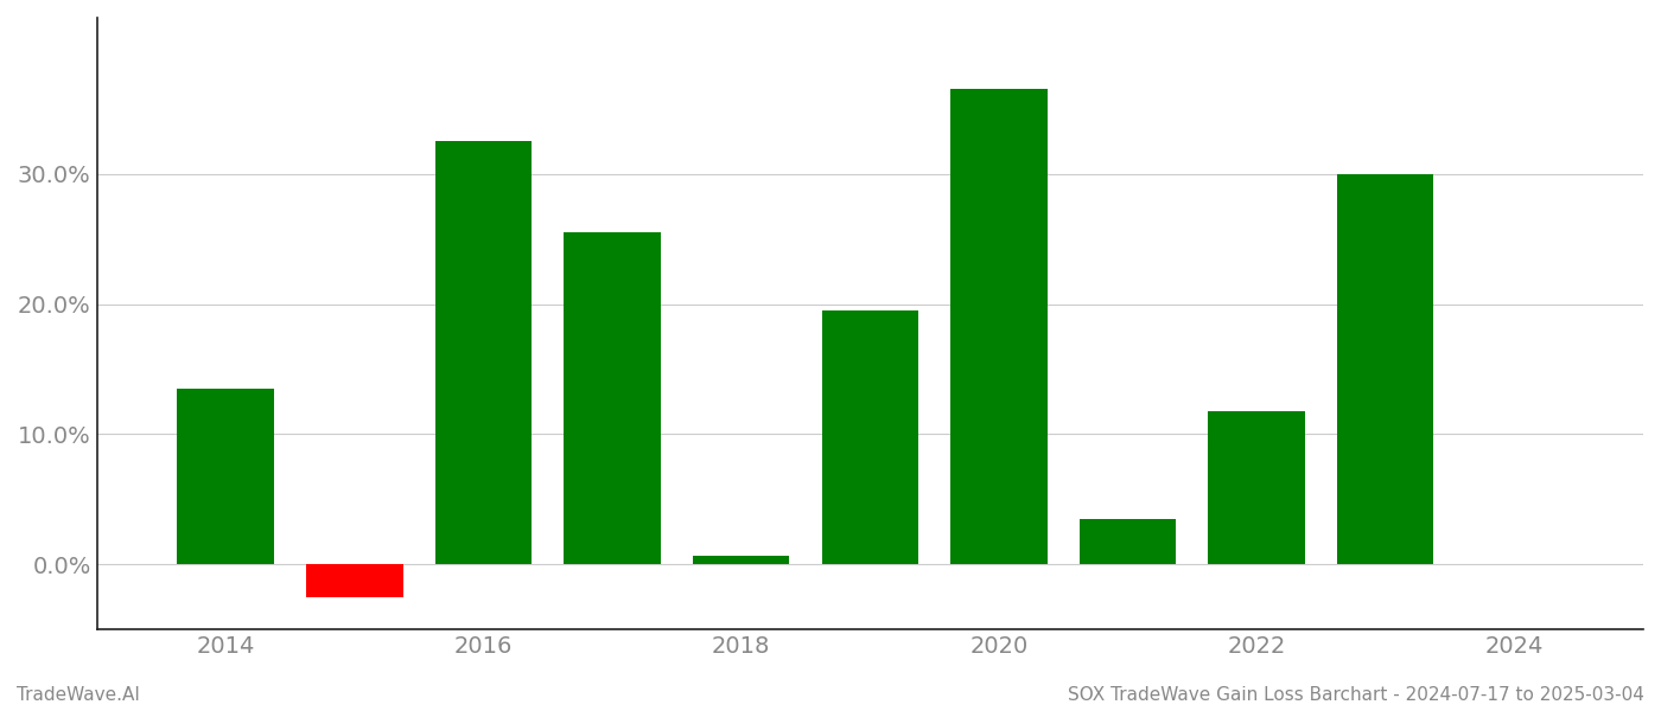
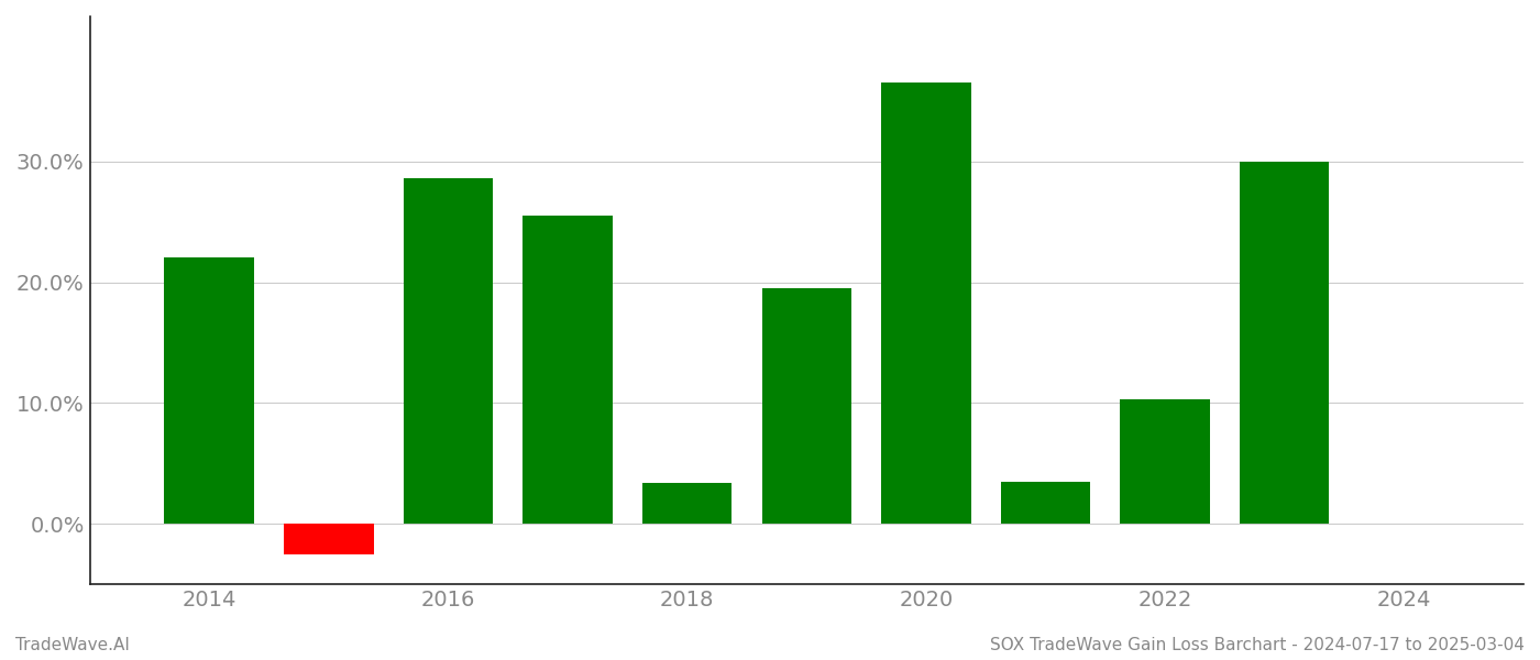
2014: 13.5% -> 22.1%
2016: 32.5% -> 28.6%
2018: 0.7% -> 3.4%
2022: 11.8% -> 10.3%
